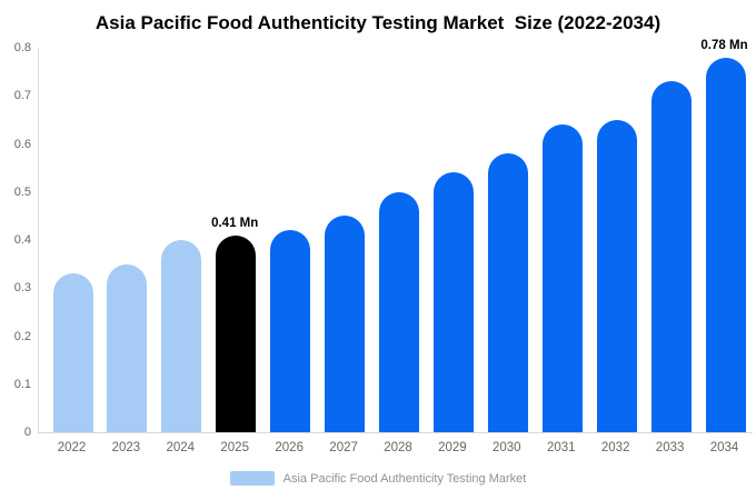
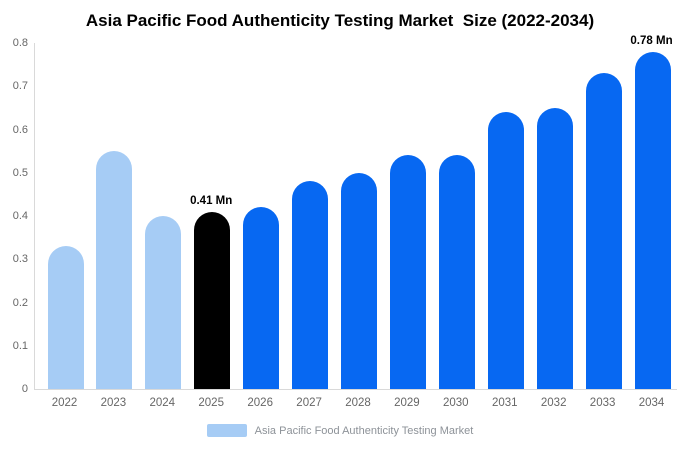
2023: 0.35 -> 0.55
2027: 0.45 -> 0.48
2030: 0.58 -> 0.54
